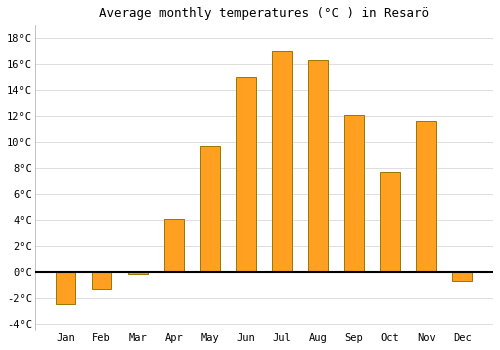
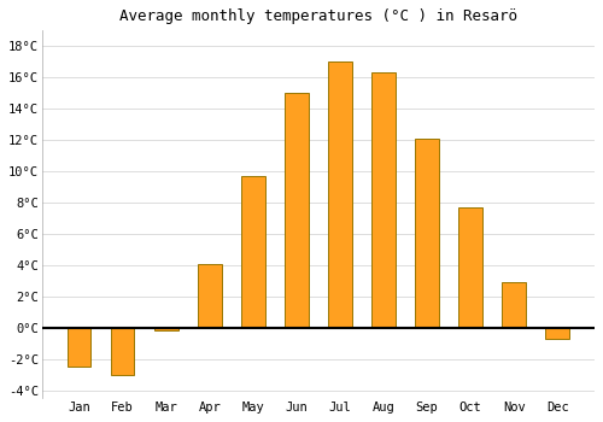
Feb: -1.3°C -> -3.0°C
Nov: 11.6°C -> 2.9°C
